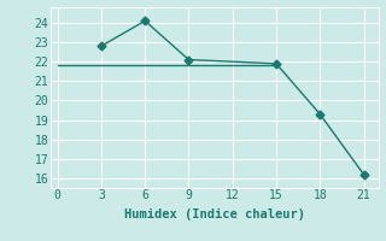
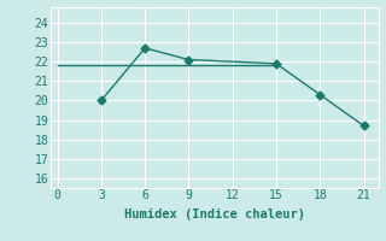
3: 22.8 -> 20.0
6: 24.1 -> 22.7
18: 19.3 -> 20.3
21: 16.2 -> 18.7
